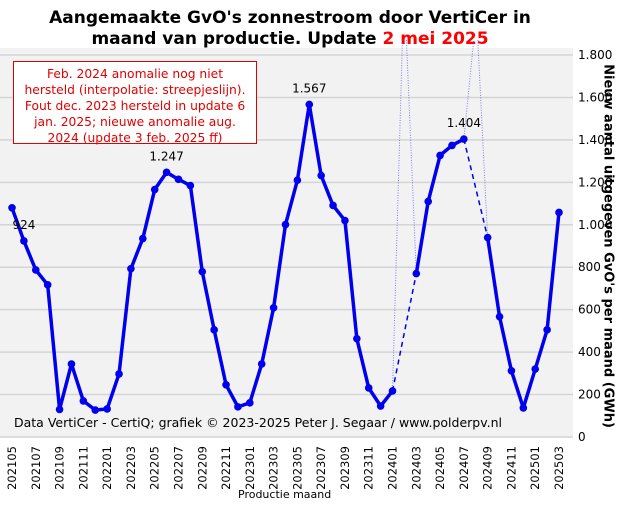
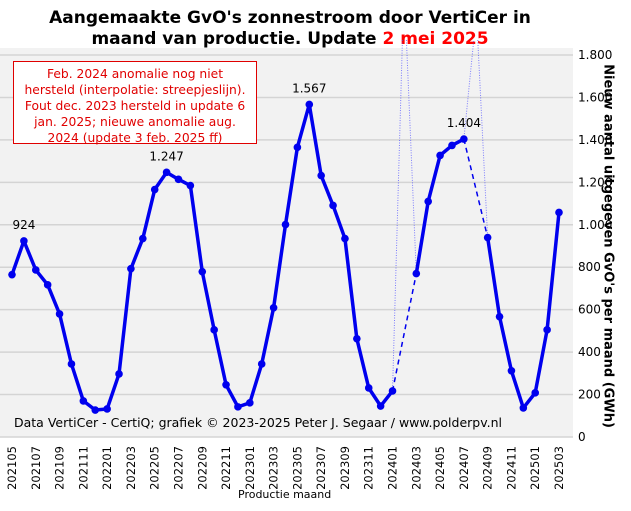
202105: 1080 -> 760
202109: 130 -> 580
202305: 1210 -> 1360
202309: 1020 -> 940
202501: 320 -> 210
